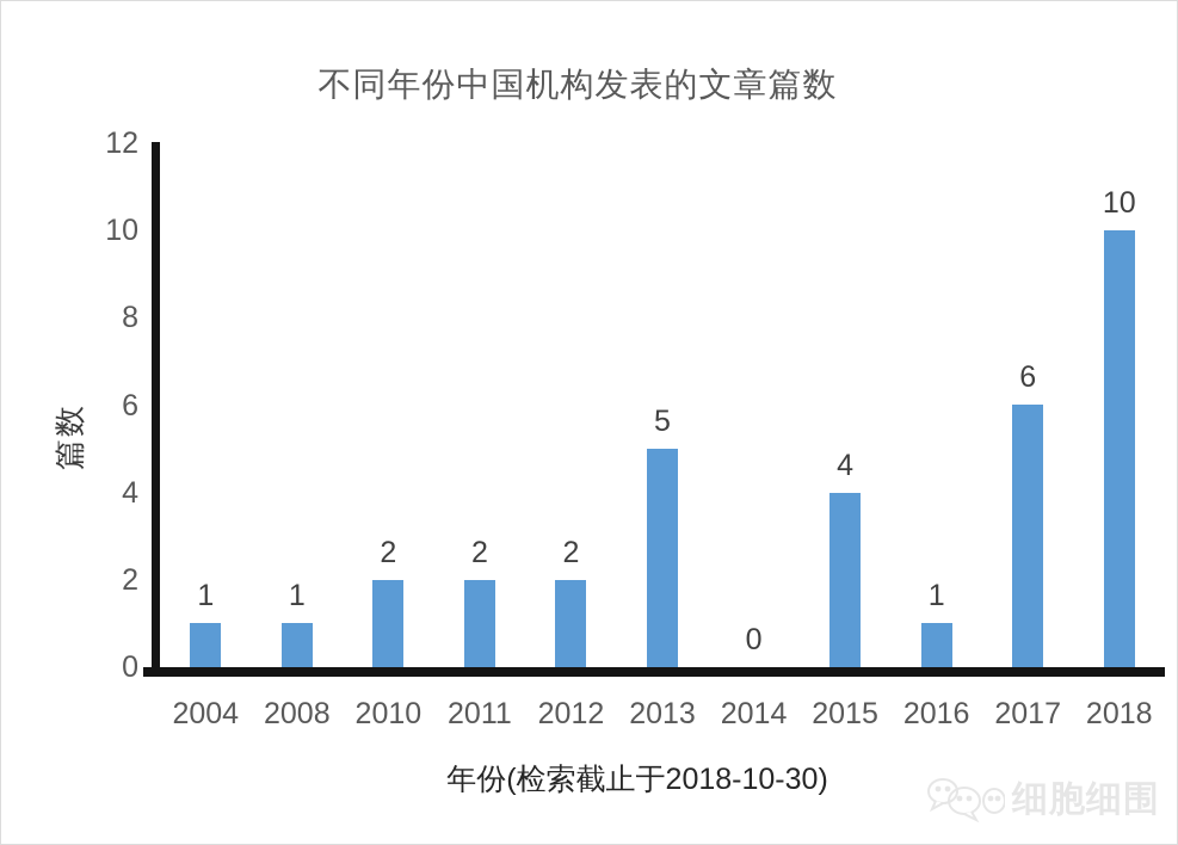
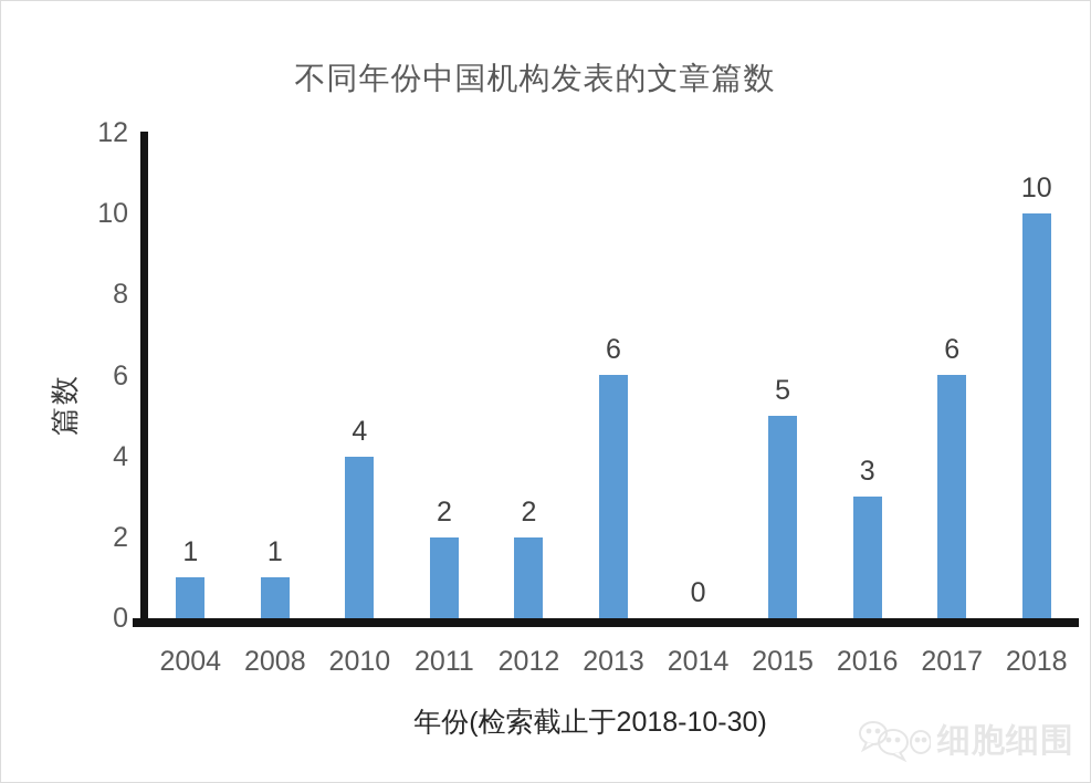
2010: 2 -> 4
2013: 5 -> 6
2015: 4 -> 5
2016: 1 -> 3
